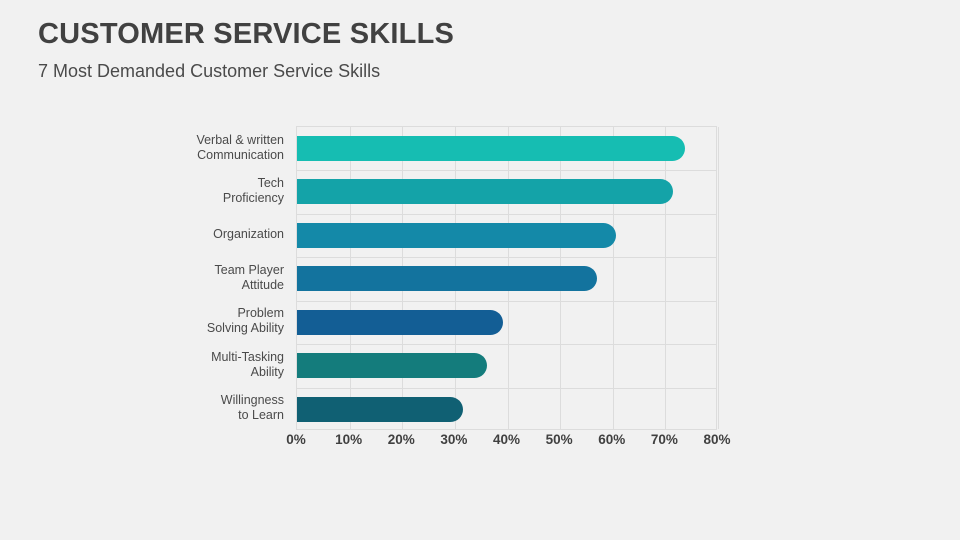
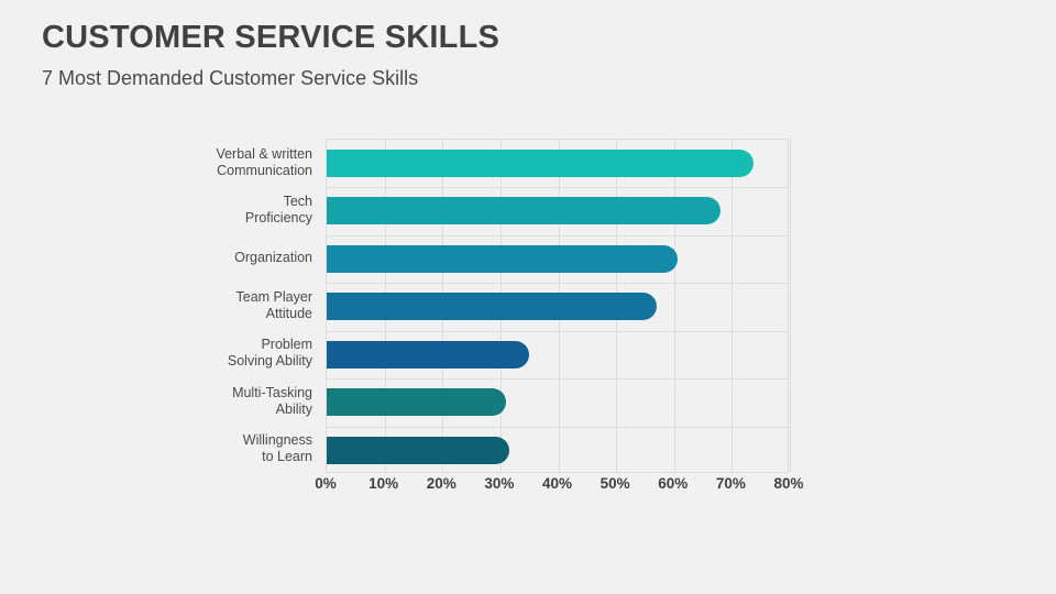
Tech Proficiency: 72% -> 68%
Problem Solving Ability: 39% -> 35%
Multi-Tasking Ability: 36% -> 31%
